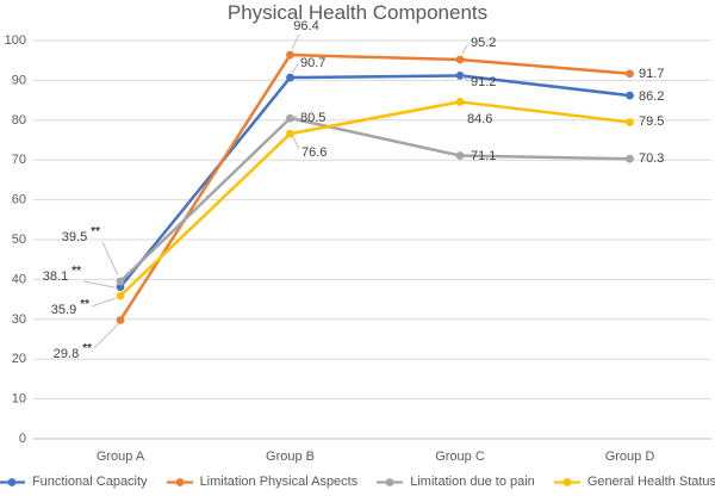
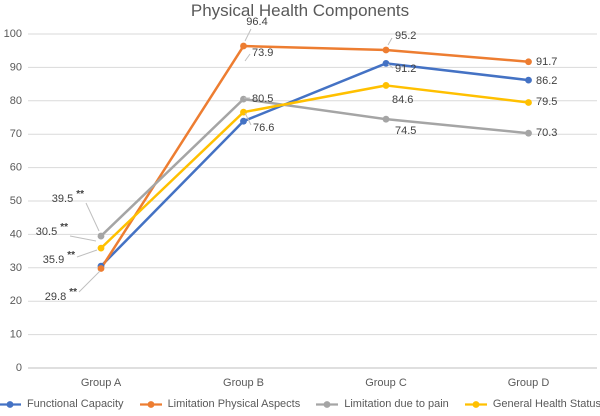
Functional Capacity/Group A: 38.1 -> 30.5
Functional Capacity/Group B: 90.7 -> 73.9
Limitation due to pain/Group C: 71.1 -> 74.5
